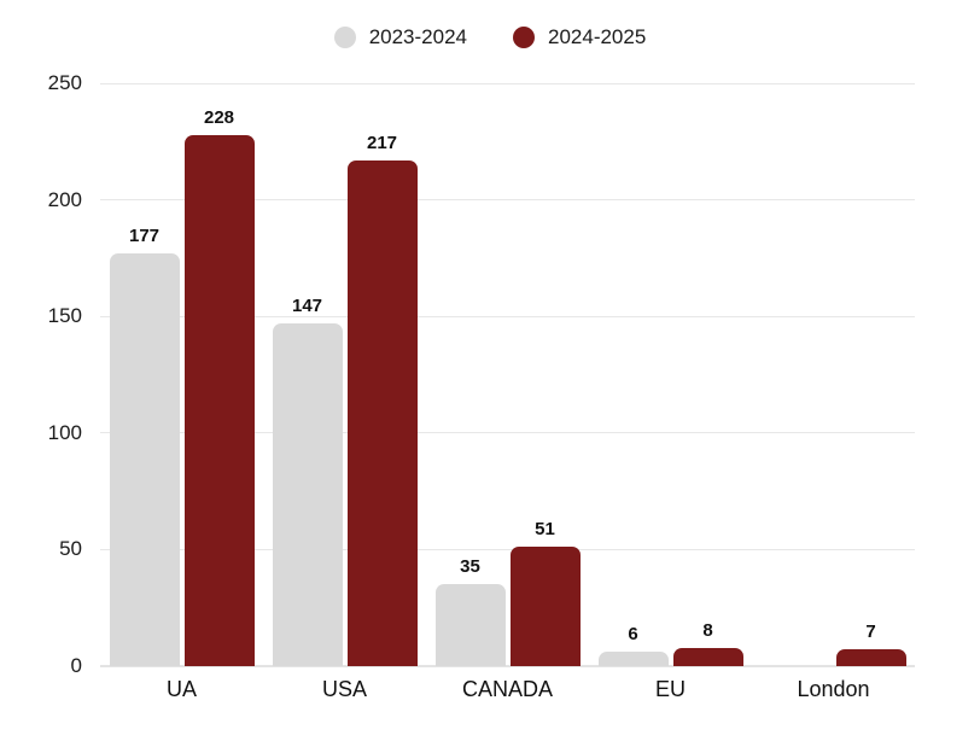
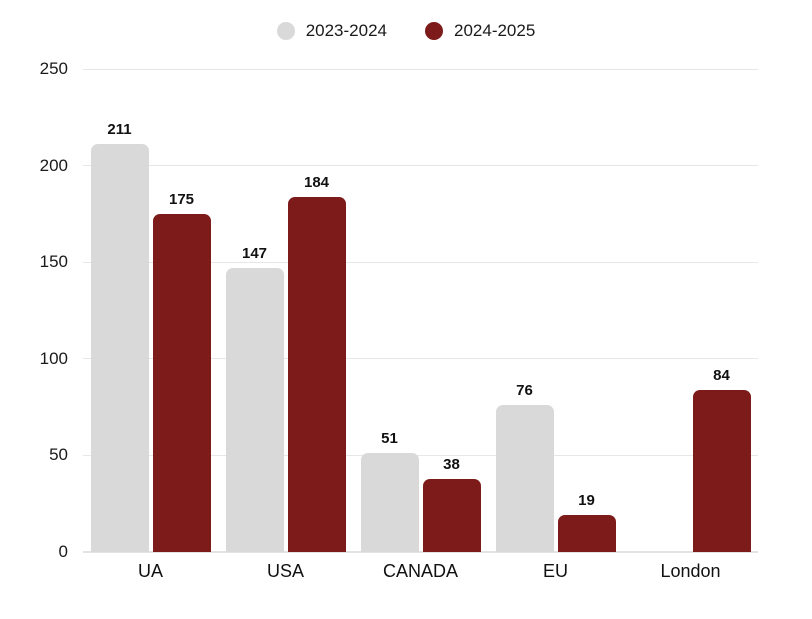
2023-2024/UA: 177 -> 211
2024-2025/UA: 228 -> 175
2024-2025/USA: 217 -> 184
2023-2024/CANADA: 35 -> 51
2024-2025/CANADA: 51 -> 38
2023-2024/EU: 6 -> 76
2024-2025/EU: 8 -> 19
2024-2025/London: 7 -> 84
